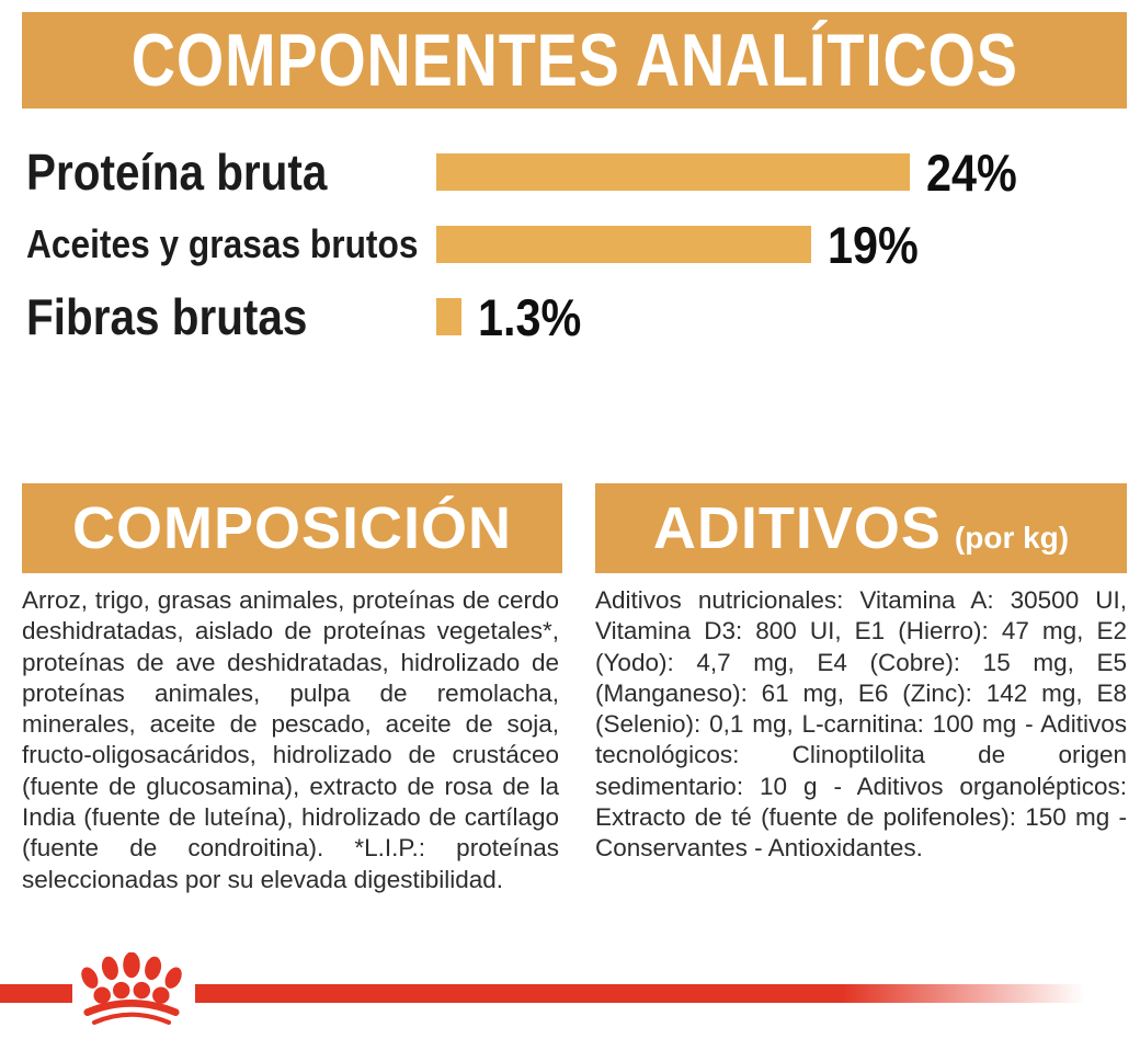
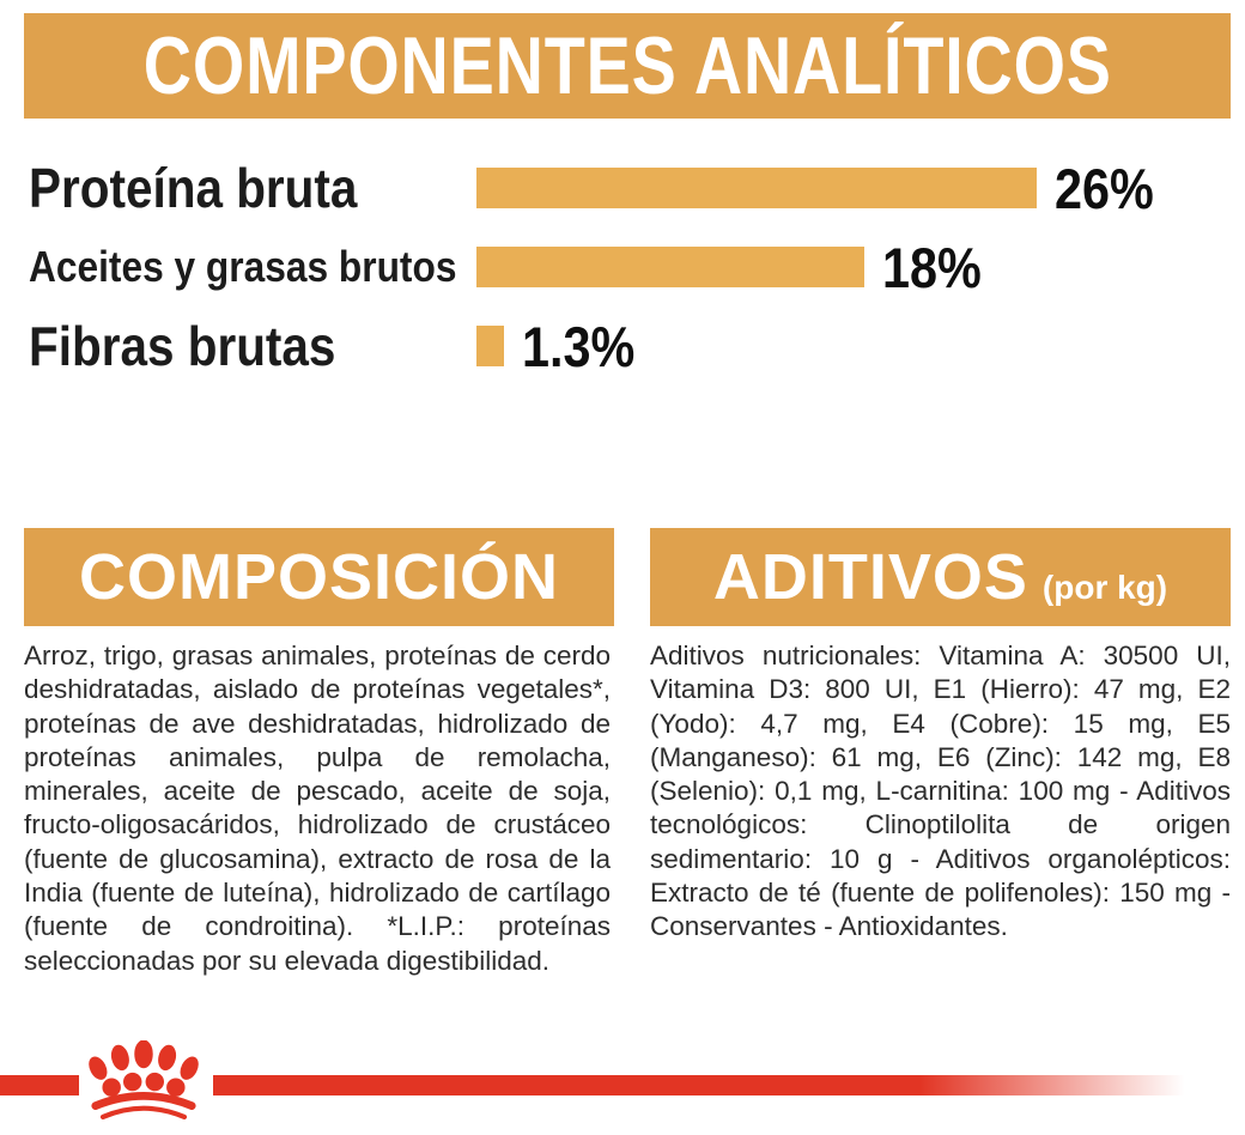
Proteína bruta: 24% -> 26%
Aceites y grasas brutos: 19% -> 18%
